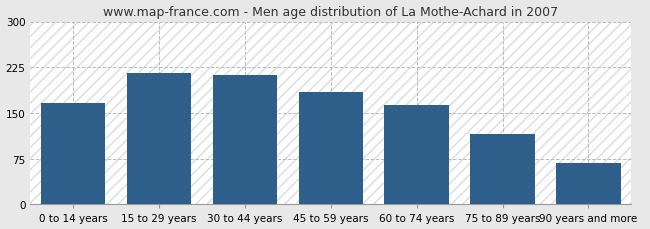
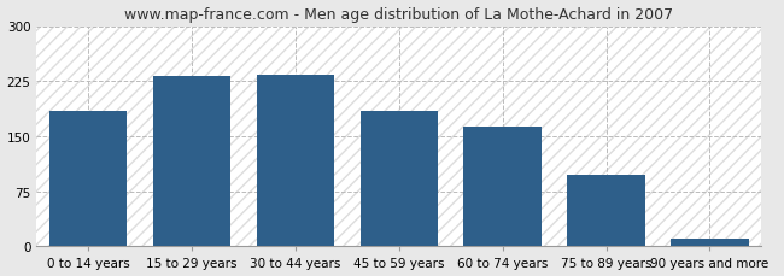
0 to 14 years: 166 -> 184
15 to 29 years: 216 -> 232
30 to 44 years: 212 -> 233
75 to 89 years: 116 -> 97
90 years and more: 68 -> 10
